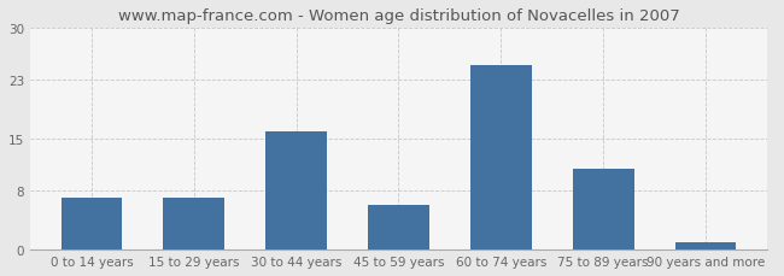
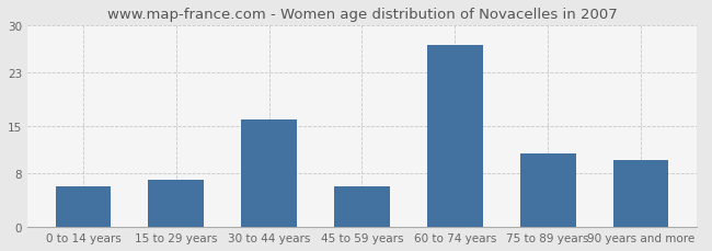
0 to 14 years: 7 -> 6
60 to 74 years: 25 -> 27
90 years and more: 1 -> 10
